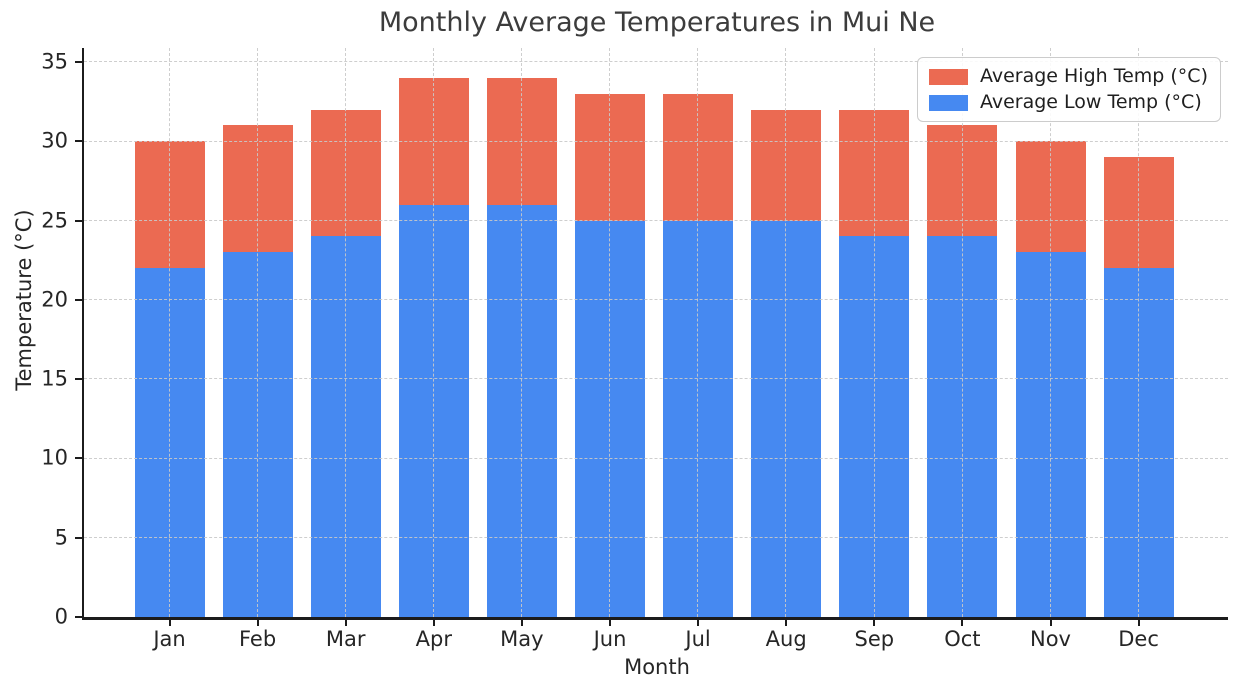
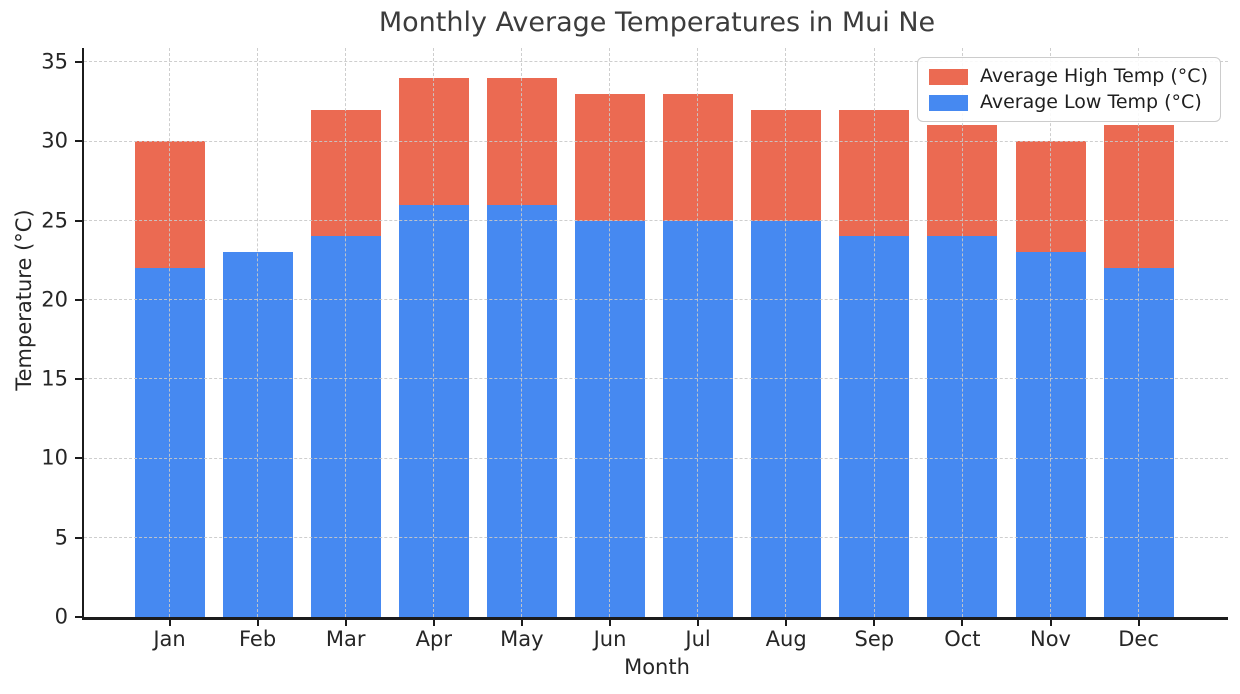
Average High Temp (°C)/Feb: 31 -> 23
Average High Temp (°C)/Dec: 29 -> 31
